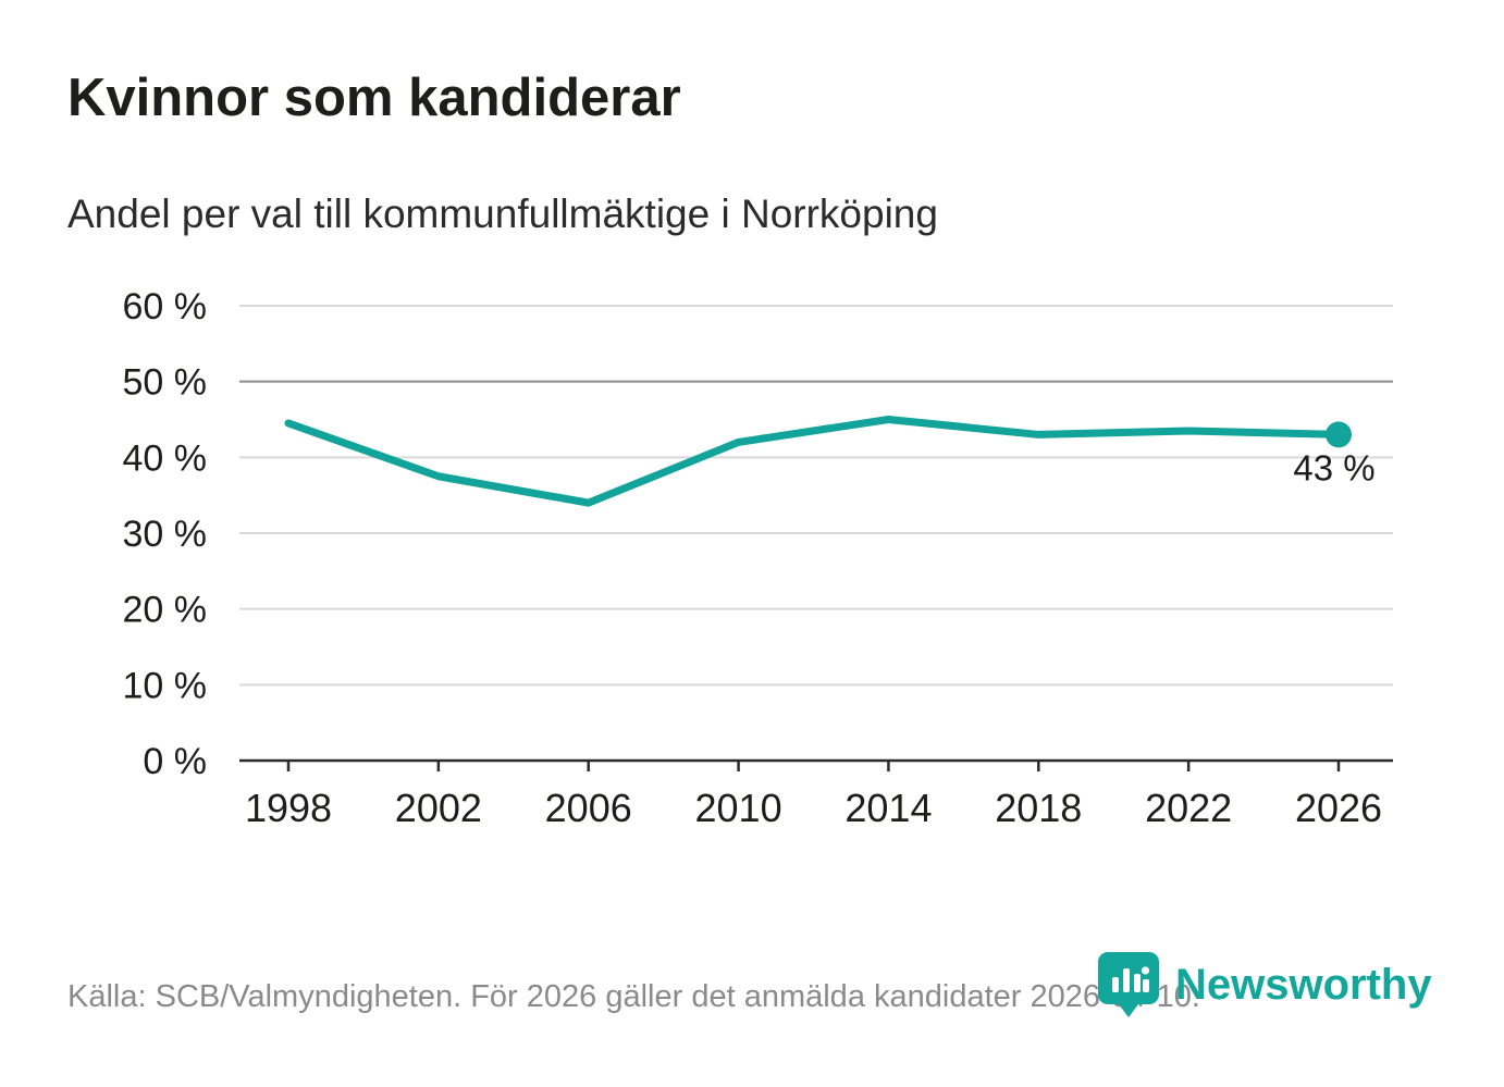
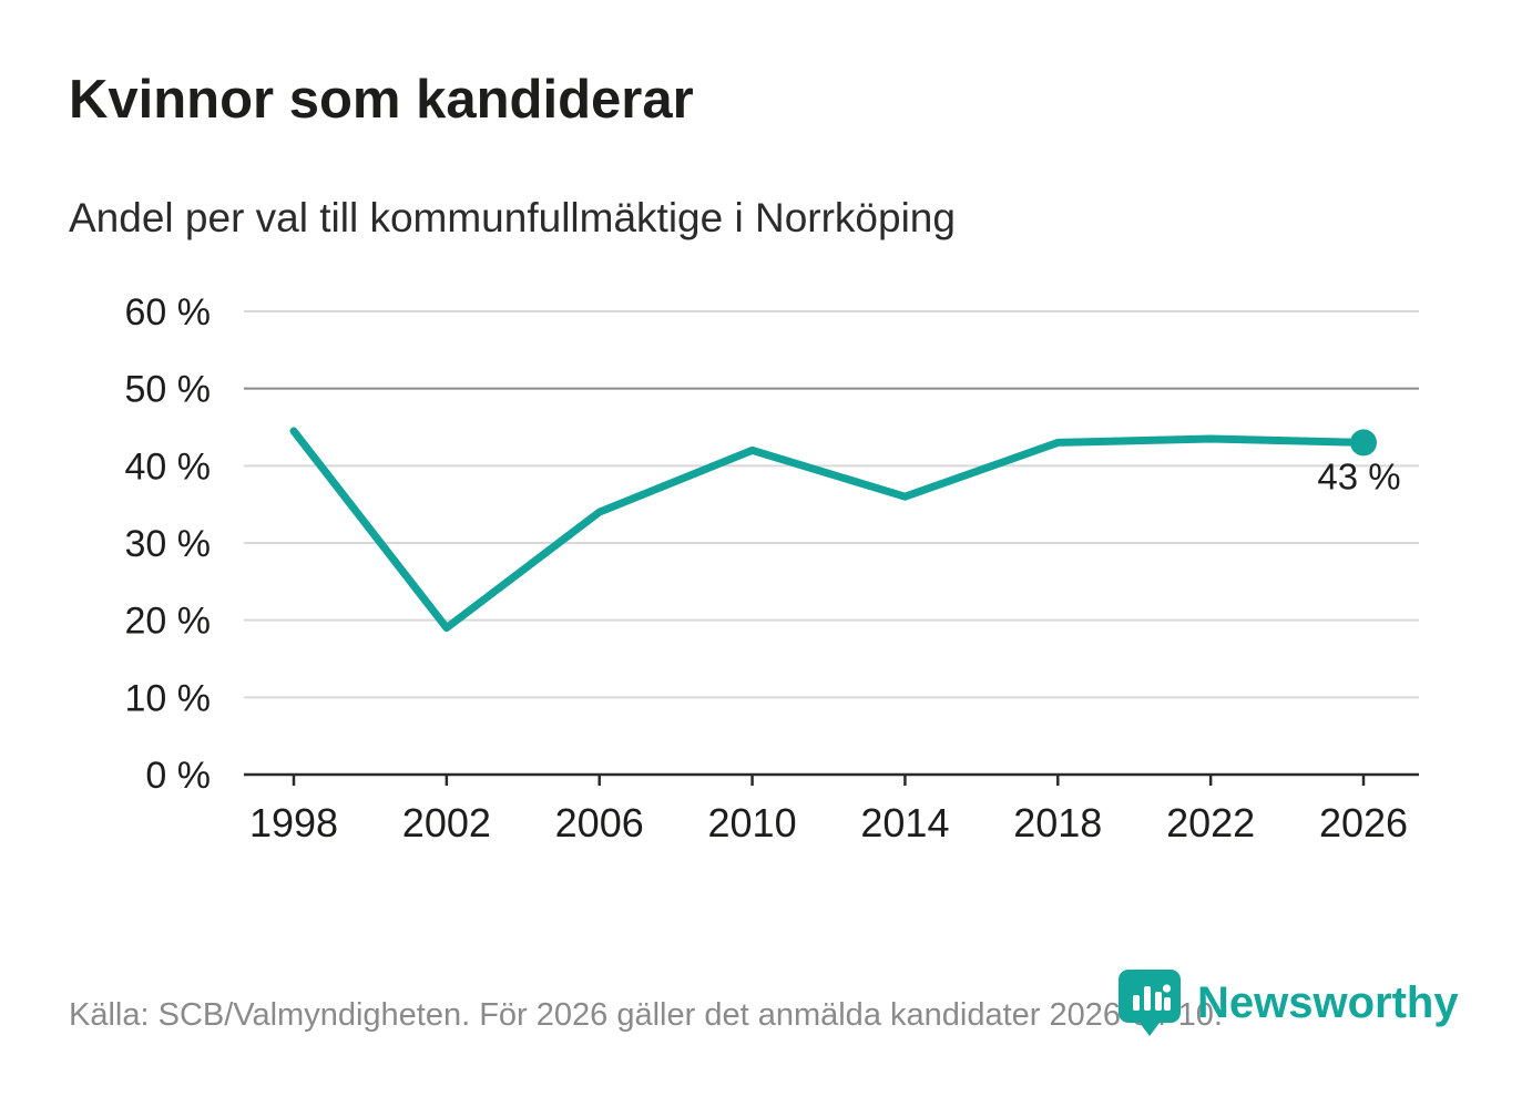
2002: 38% -> 19%
2014: 45% -> 36%
